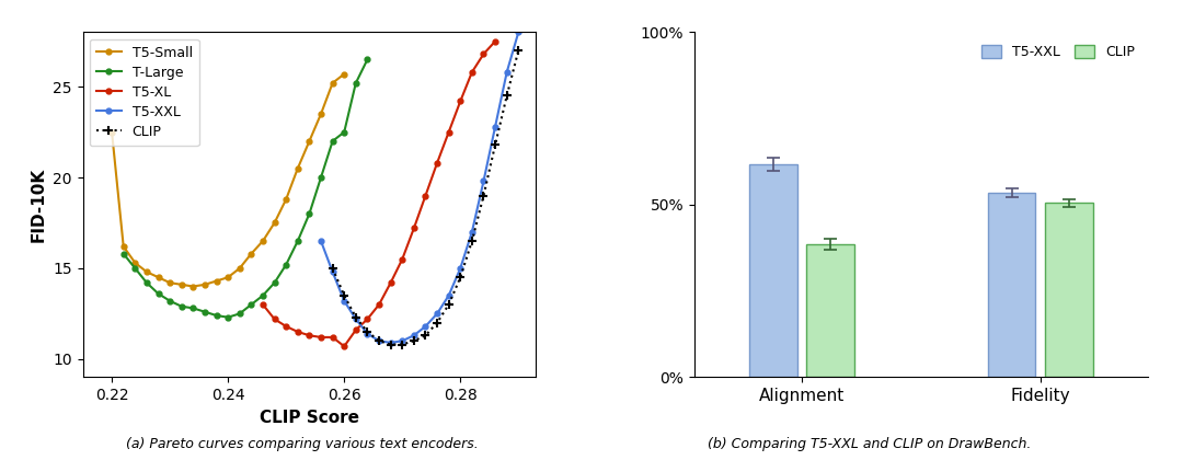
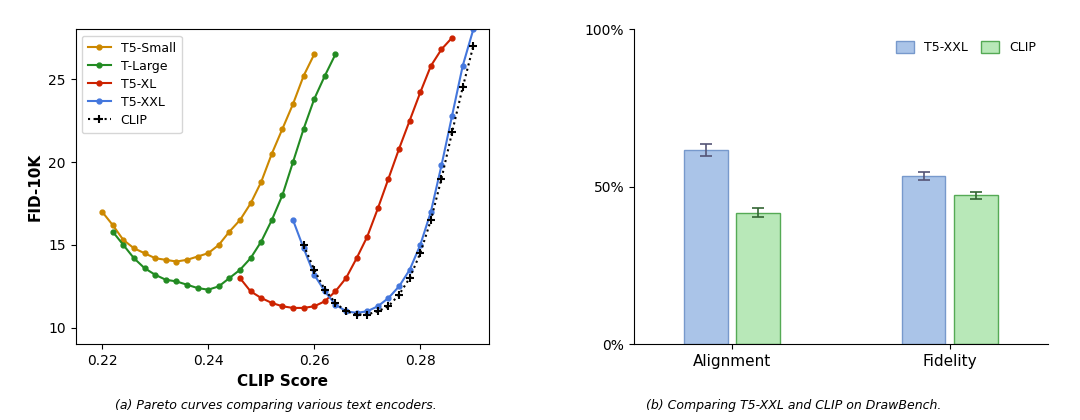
T5-Small/0.22: 22.5 -> 17.0
T5-Small/0.26: 25.7 -> 26.5
T-Large/0.26: 22.5 -> 23.8
T5-XL/0.26: 10.7 -> 11.3
CLIP/Alignment: 38.5% -> 41.8%
CLIP/Fidelity: 50.5% -> 47.3%
